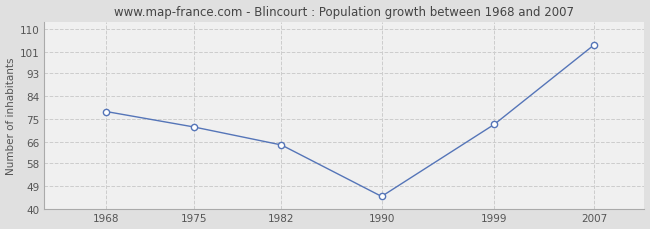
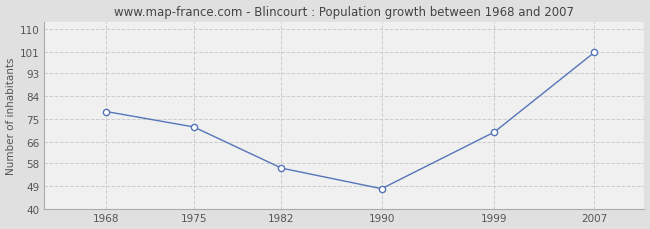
1982: 65 -> 56
1990: 45 -> 48
1999: 73 -> 70
2007: 104 -> 101
